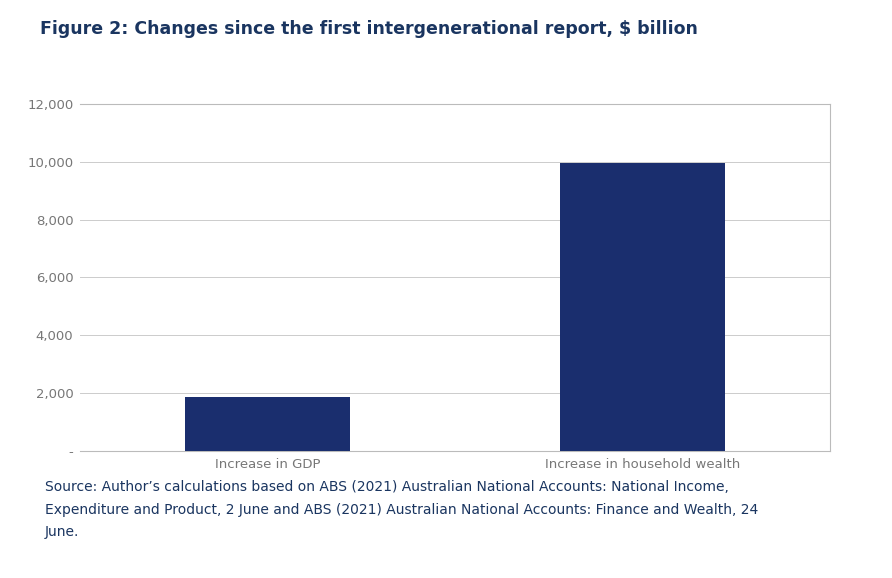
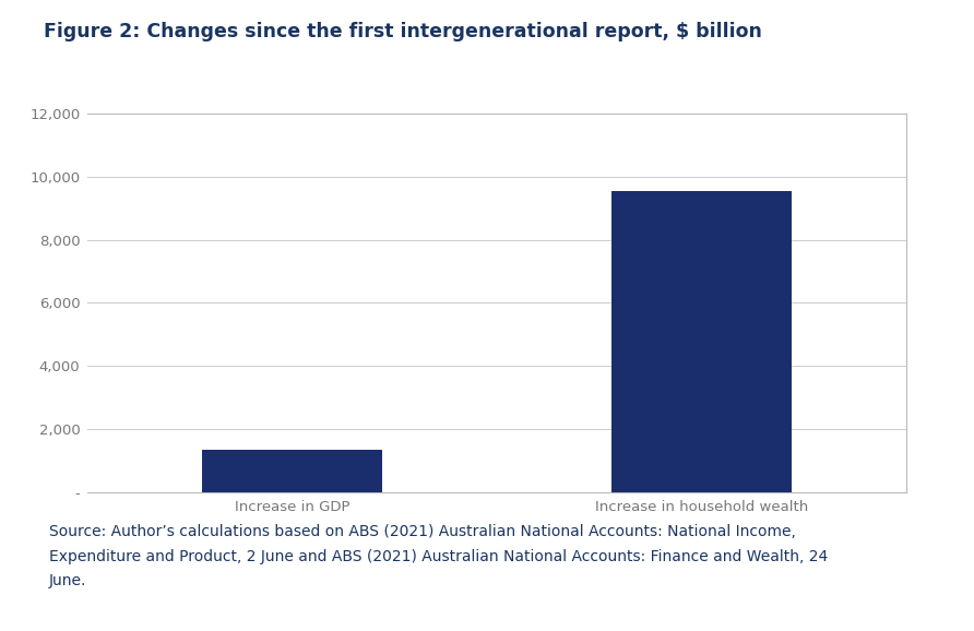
Increase in GDP: 1,850 -> 1,350
Increase in household wealth: 9,950 -> 9,550
